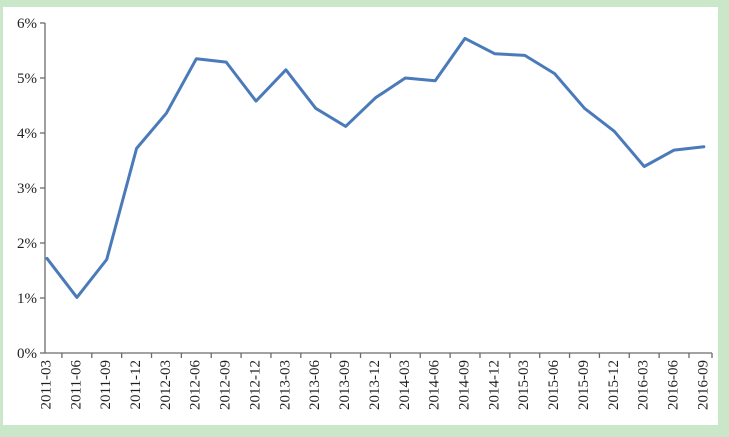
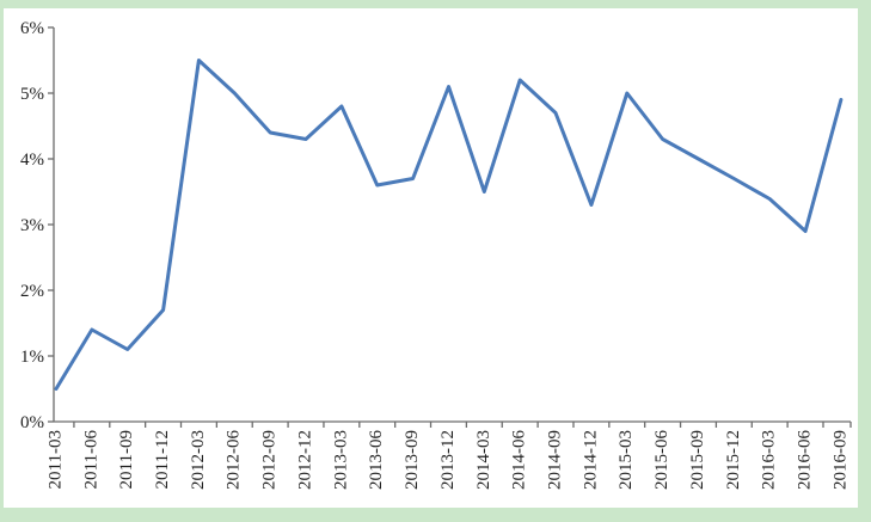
2011-03: 1.7% -> 0.5%
2011-06: 1.0% -> 1.4%
2011-09: 1.7% -> 1.1%
2011-12: 3.7% -> 1.7%
2012-03: 4.4% -> 5.5%
2012-06: 5.3% -> 5.0%
2012-09: 5.3% -> 4.4%
2012-12: 4.6% -> 4.3%
2013-03: 5.2% -> 4.8%
2013-06: 4.5% -> 3.6%
2013-09: 4.1% -> 3.7%
2013-12: 4.6% -> 5.1%
2014-03: 5.0% -> 3.5%
2014-06: 5.0% -> 5.2%
2014-09: 5.7% -> 4.7%
2014-12: 5.4% -> 3.3%
2015-03: 5.4% -> 5.0%
2015-06: 5.1% -> 4.3%
2015-09: 4.5% -> 4.0%
2015-12: 4.0% -> 3.7%
2016-06: 3.7% -> 2.9%
2016-09: 3.8% -> 4.9%
